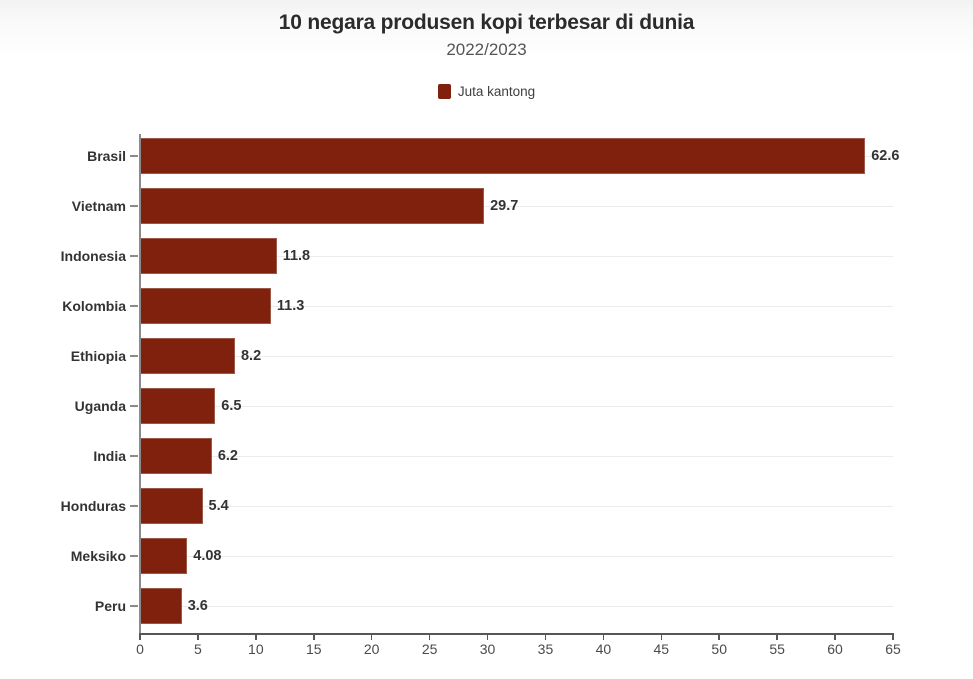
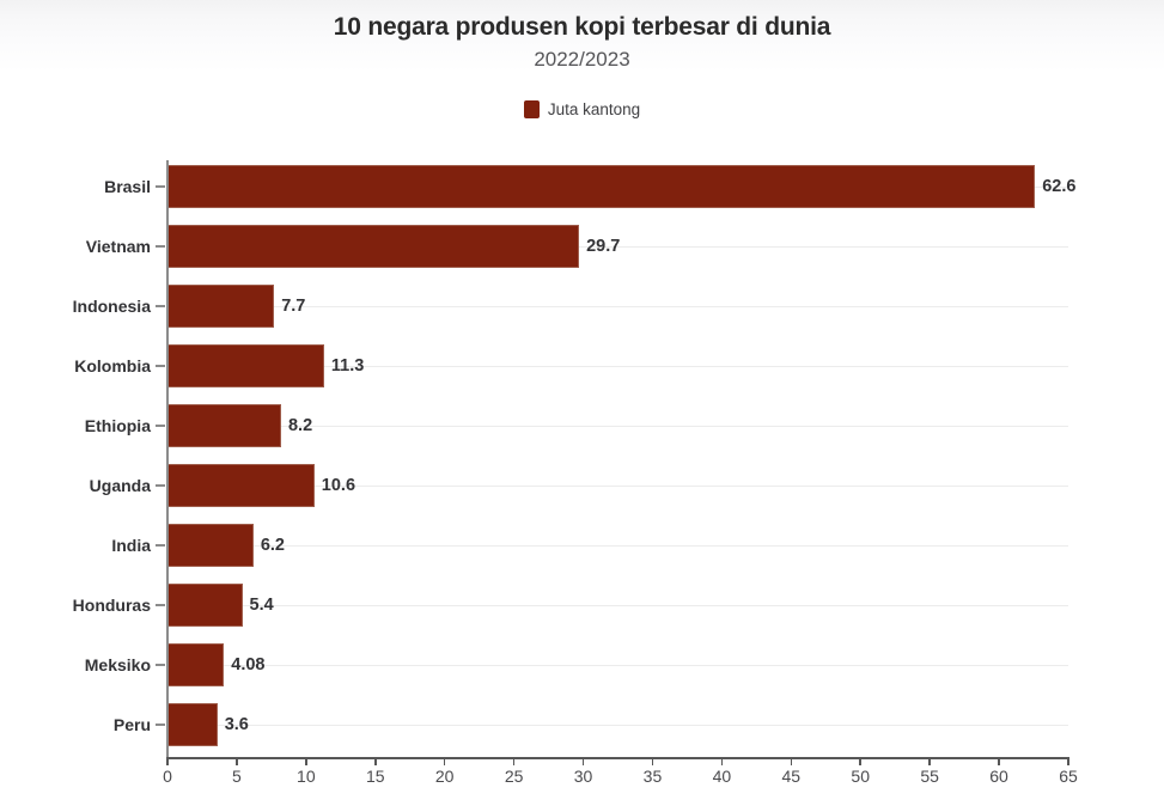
Indonesia: 11.8 -> 7.7
Uganda: 6.5 -> 10.6
